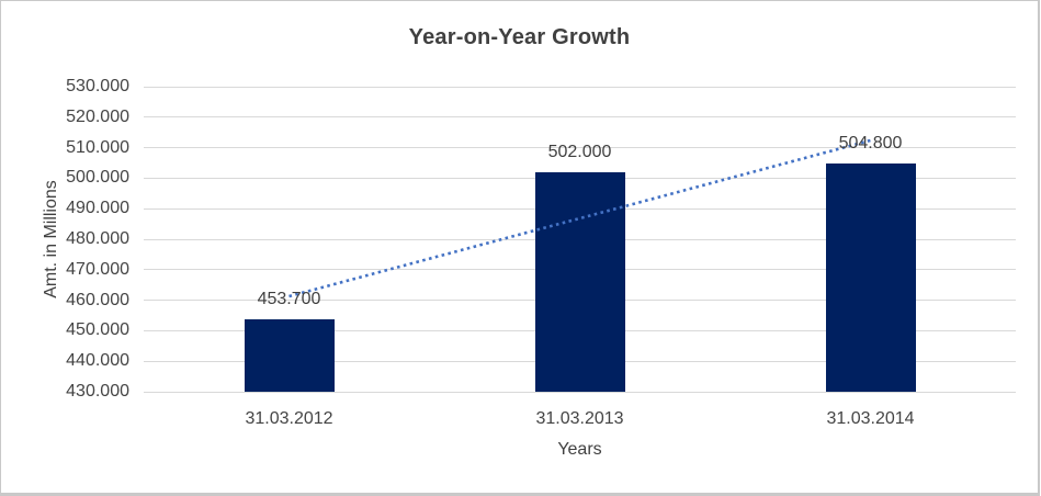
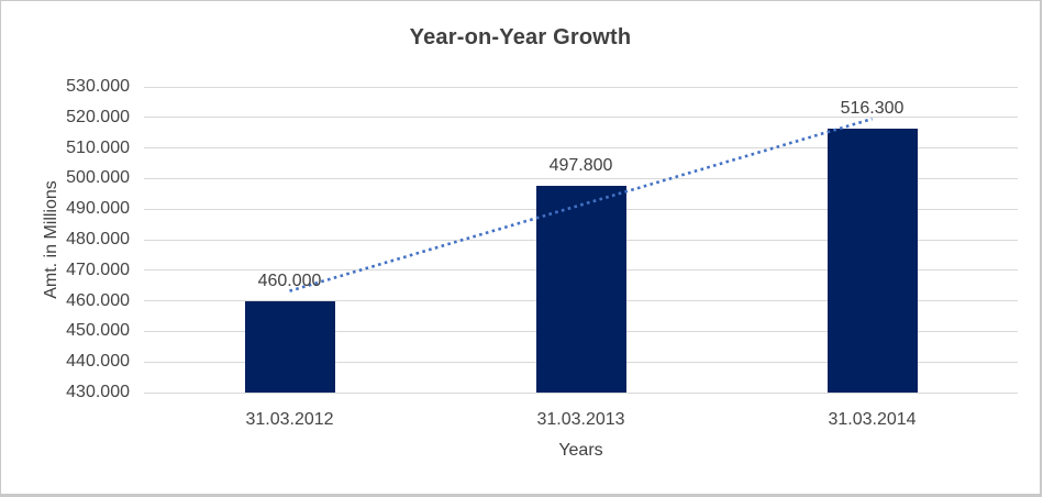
31.03.2012: 453.700 -> 460.000
31.03.2013: 502.000 -> 497.800
31.03.2014: 504.800 -> 516.300
